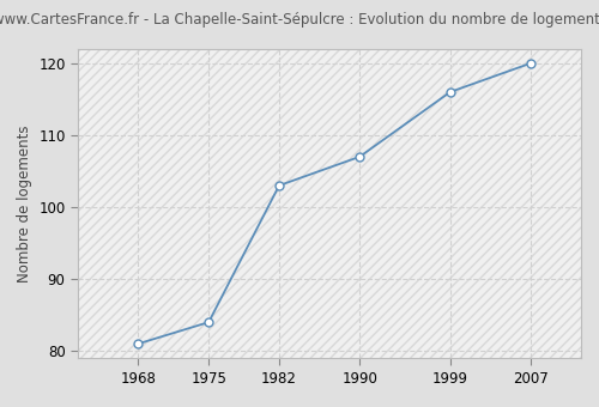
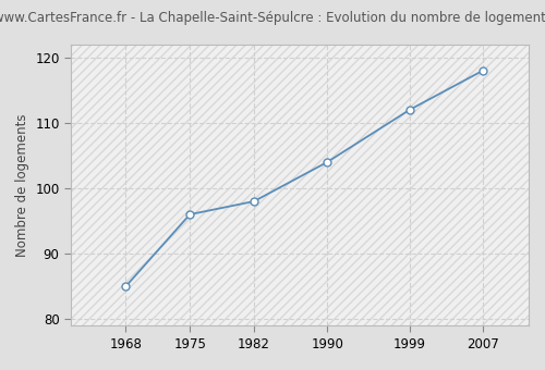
1968: 81 -> 85
1975: 84 -> 96
1982: 103 -> 98
1990: 107 -> 104
1999: 116 -> 112
2007: 120 -> 118
